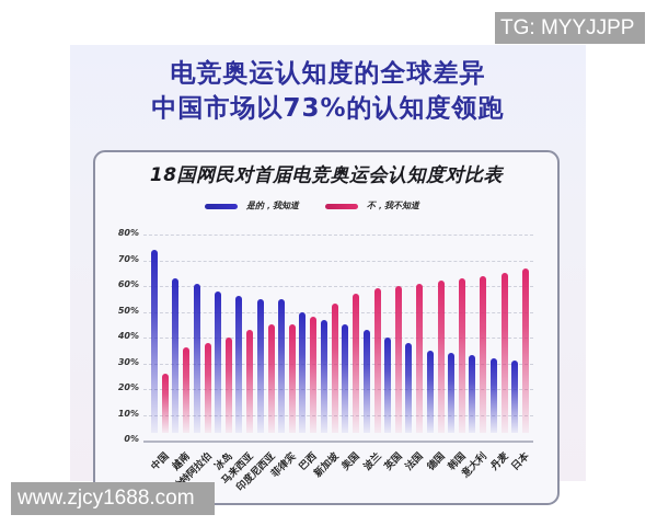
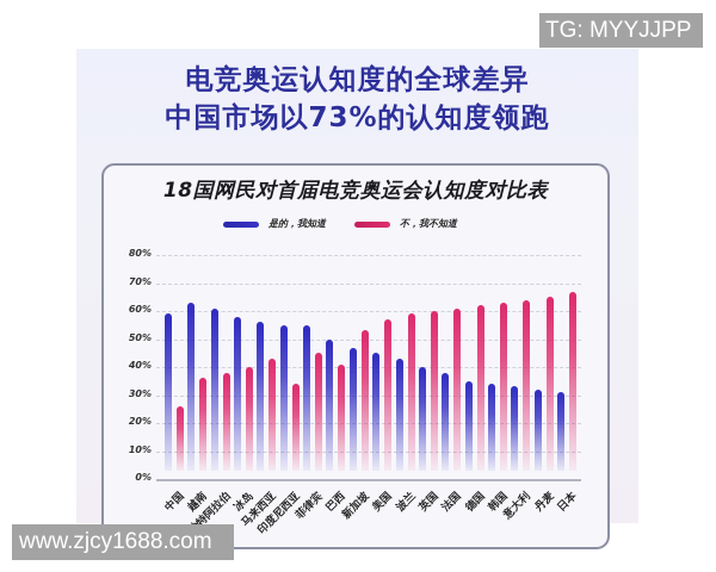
是的，我知道/中国: 74% -> 59%
不，我不知道/印度尼西亚: 45% -> 34%
不，我不知道/巴西: 48% -> 41%
